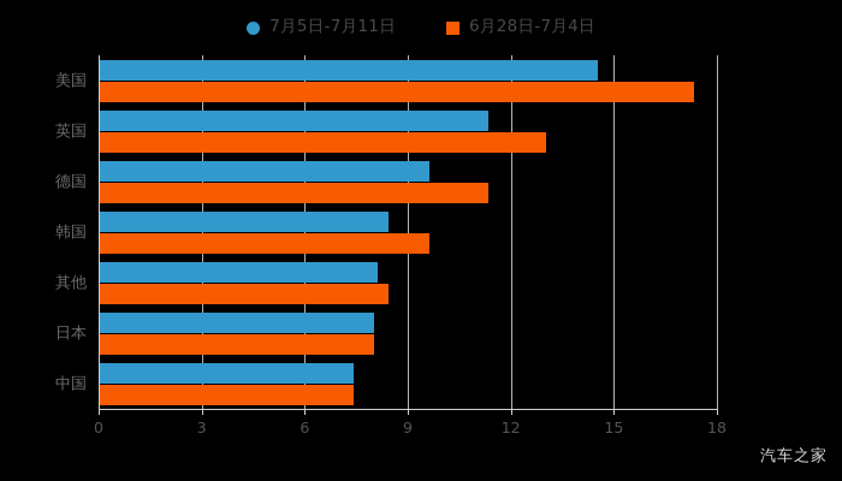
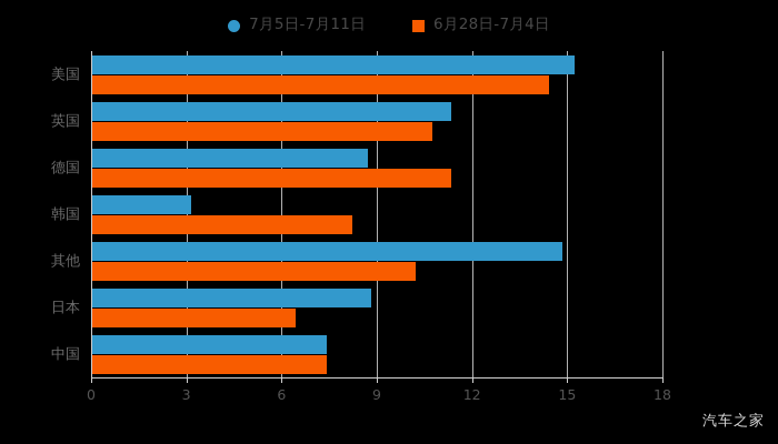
7月5日-7月11日/美国: 14.5 -> 15.2
6月28日-7月4日/美国: 17.3 -> 14.4
6月28日-7月4日/英国: 13.0 -> 10.7
7月5日-7月11日/德国: 9.6 -> 8.7
7月5日-7月11日/韩国: 8.4 -> 3.1
6月28日-7月4日/韩国: 9.6 -> 8.2
7月5日-7月11日/其他: 8.1 -> 14.8
6月28日-7月4日/其他: 8.4 -> 10.2
7月5日-7月11日/日本: 8.0 -> 8.8
6月28日-7月4日/日本: 8.0 -> 6.4
